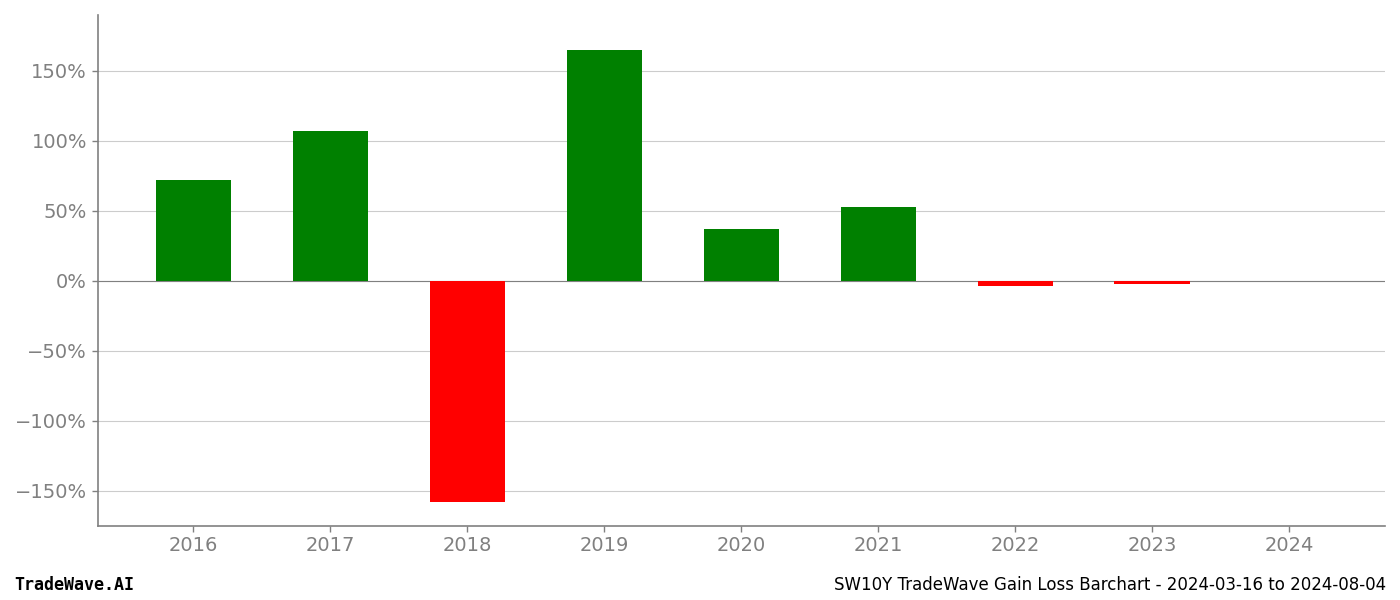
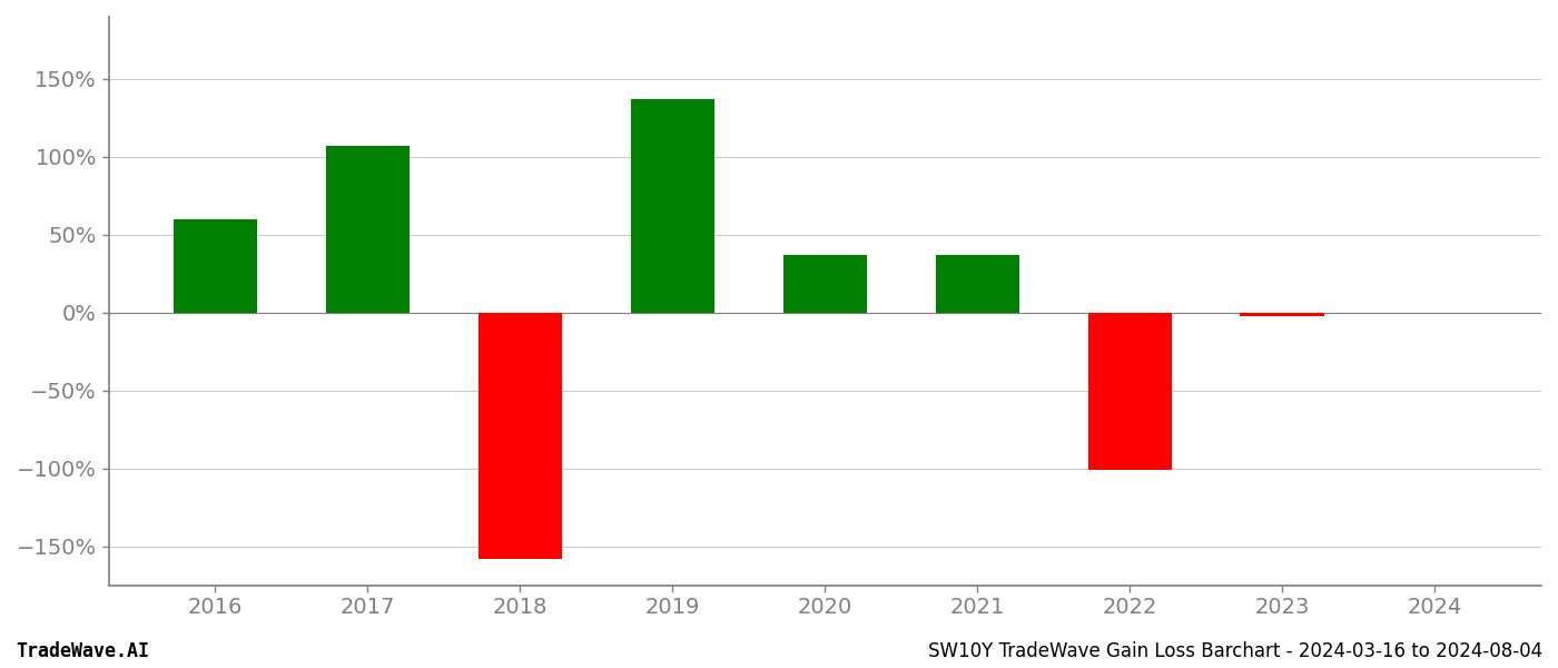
2016: 72% -> 60%
2019: 165% -> 137%
2021: 53% -> 37%
2022: -4% -> -101%
